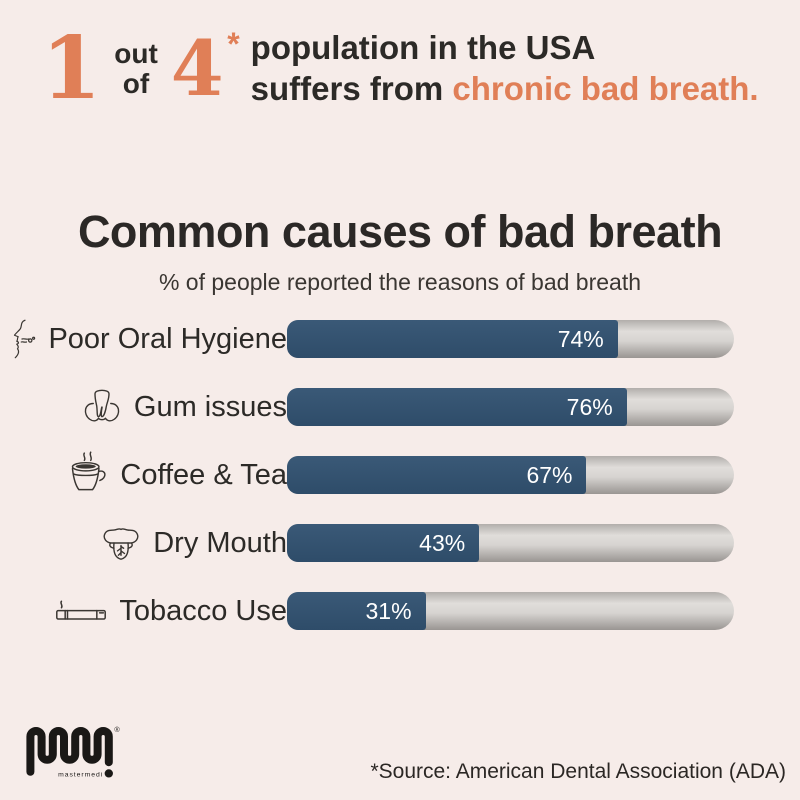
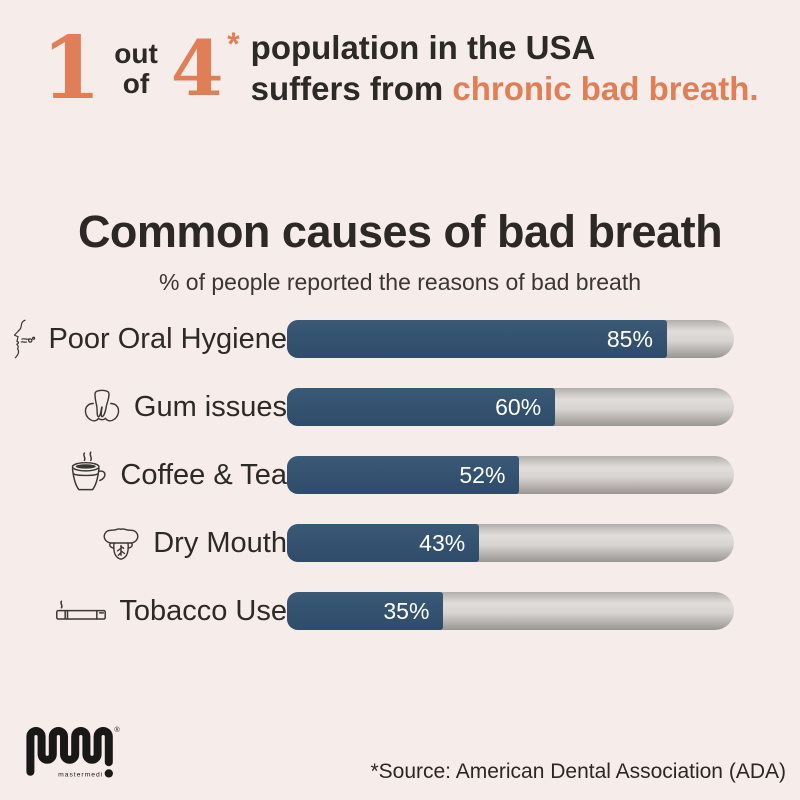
Poor Oral Hygiene: 74% -> 85%
Gum issues: 76% -> 60%
Coffee & Tea: 67% -> 52%
Tobacco Use: 31% -> 35%
